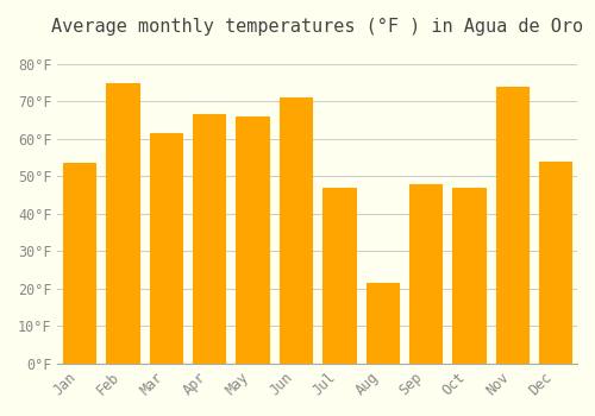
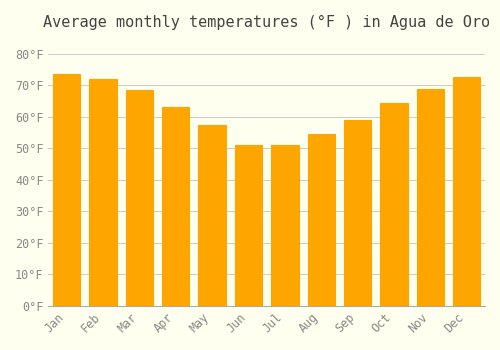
Jan: 53.5°F -> 73.5°F
Feb: 75.0°F -> 72.0°F
Mar: 61.5°F -> 68.5°F
Apr: 66.5°F -> 63.0°F
May: 66.0°F -> 57.5°F
Jun: 71.0°F -> 51.0°F
Jul: 47.0°F -> 51.0°F
Aug: 21.5°F -> 54.5°F
Sep: 48.0°F -> 59.0°F
Oct: 47.0°F -> 64.5°F
Nov: 74.0°F -> 69.0°F
Dec: 54.0°F -> 72.5°F
